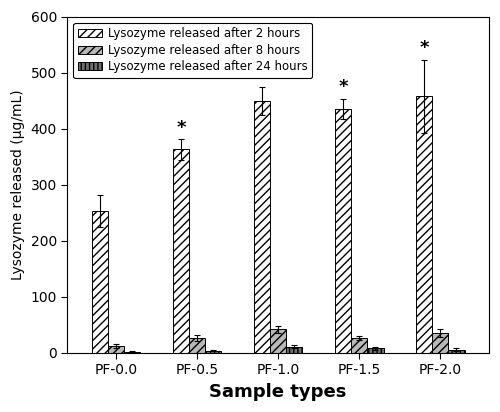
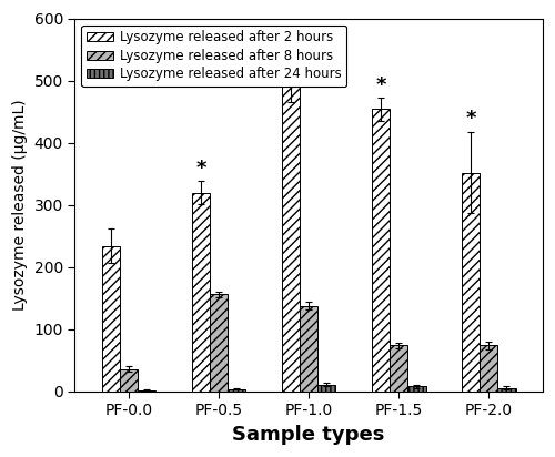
Lysozyme released after 2 hours/PF-0.0: 253 -> 234
Lysozyme released after 8 hours/PF-0.0: 12 -> 36
Lysozyme released after 2 hours/PF-0.5: 363 -> 320
Lysozyme released after 8 hours/PF-0.5: 27 -> 156
Lysozyme released after 2 hours/PF-1.0: 450 -> 490
Lysozyme released after 8 hours/PF-1.0: 42 -> 138
Lysozyme released after 2 hours/PF-1.5: 435 -> 454
Lysozyme released after 8 hours/PF-1.5: 27 -> 74
Lysozyme released after 2 hours/PF-2.0: 458 -> 352
Lysozyme released after 8 hours/PF-2.0: 35 -> 74
